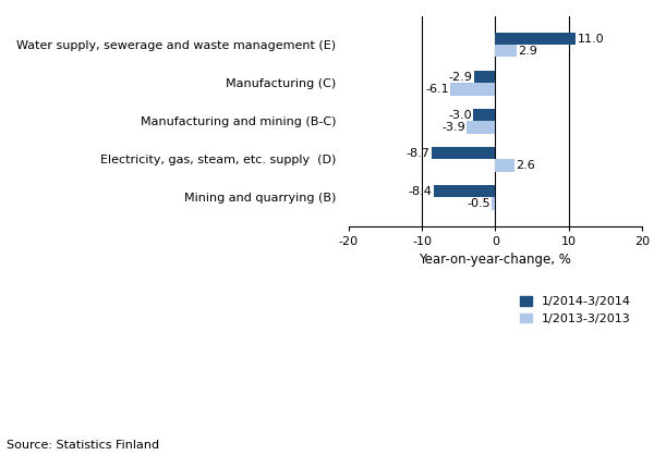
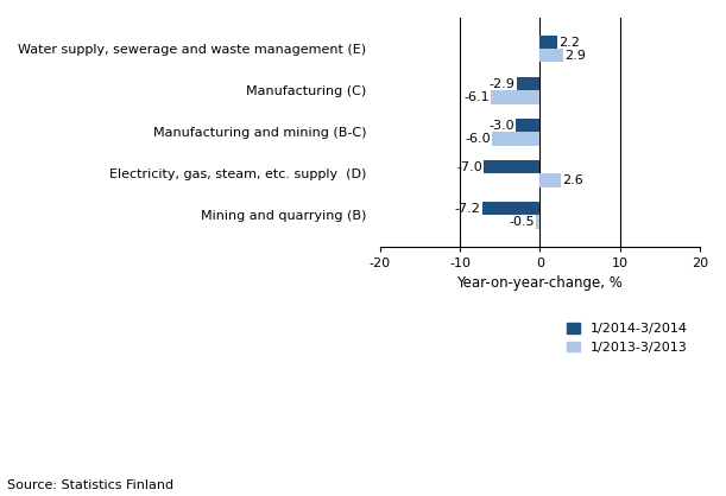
1/2014-3/2014/Water supply, sewerage and waste management (E): 11.0 -> 2.2
1/2013-3/2013/Manufacturing and mining (B-C): -3.9 -> -6.0
1/2014-3/2014/Electricity, gas, steam, etc. supply (D): -8.7 -> -7.0
1/2014-3/2014/Mining and quarrying (B): -8.4 -> -7.2
